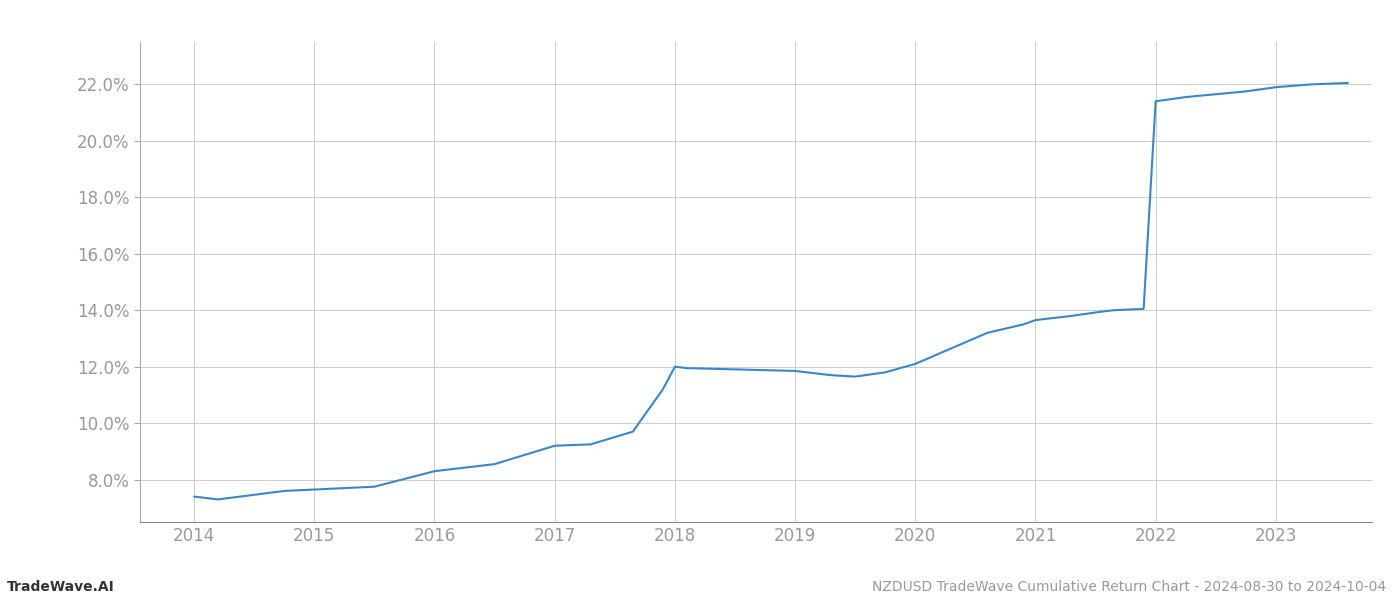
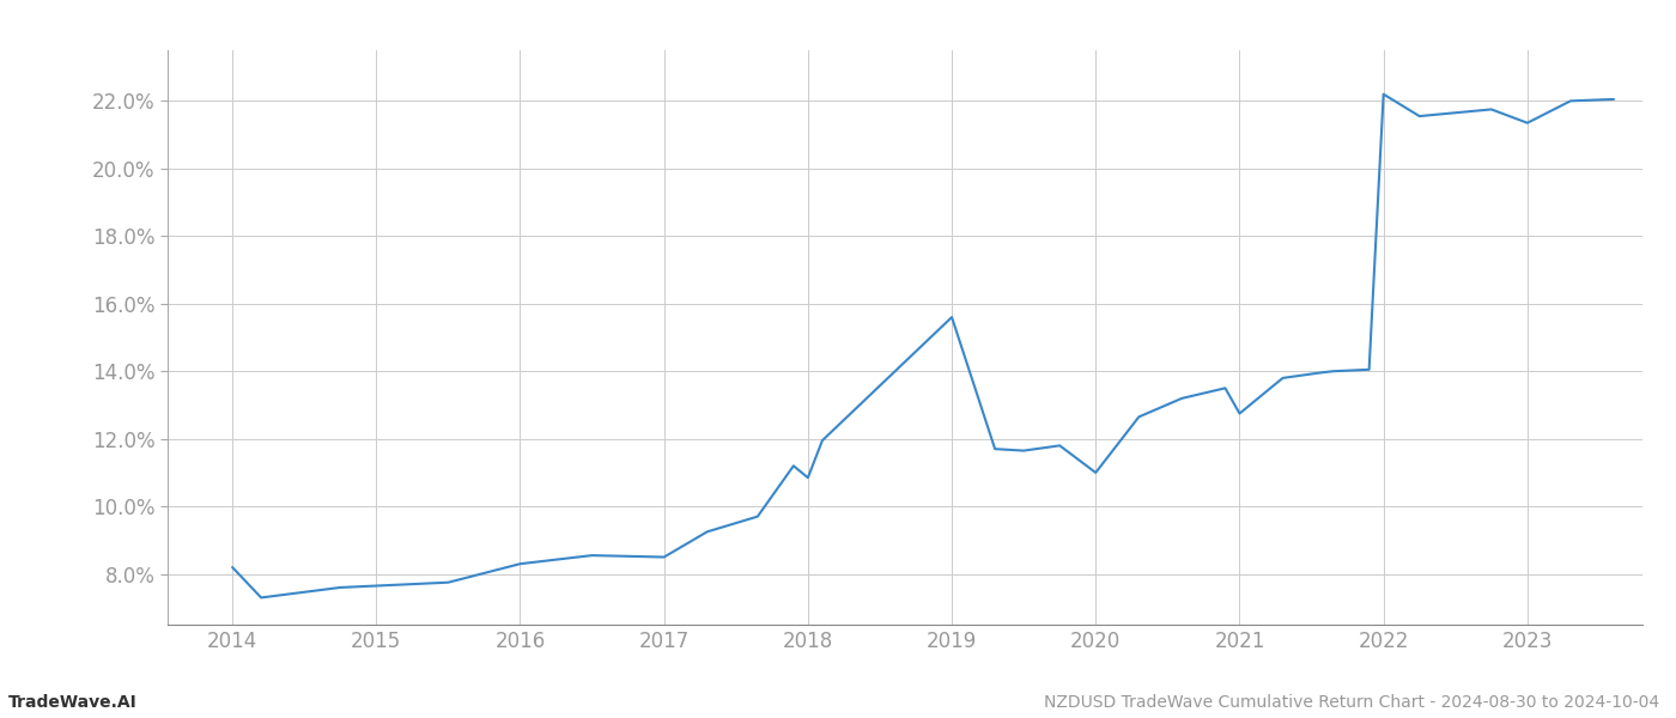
2014: 7.40% -> 8.20%
2017: 9.20% -> 8.50%
2018: 12.00% -> 10.85%
2019: 11.85% -> 15.60%
2020: 12.10% -> 11.00%
2021: 13.65% -> 12.75%
2022: 21.40% -> 22.20%
2023: 21.90% -> 21.35%
